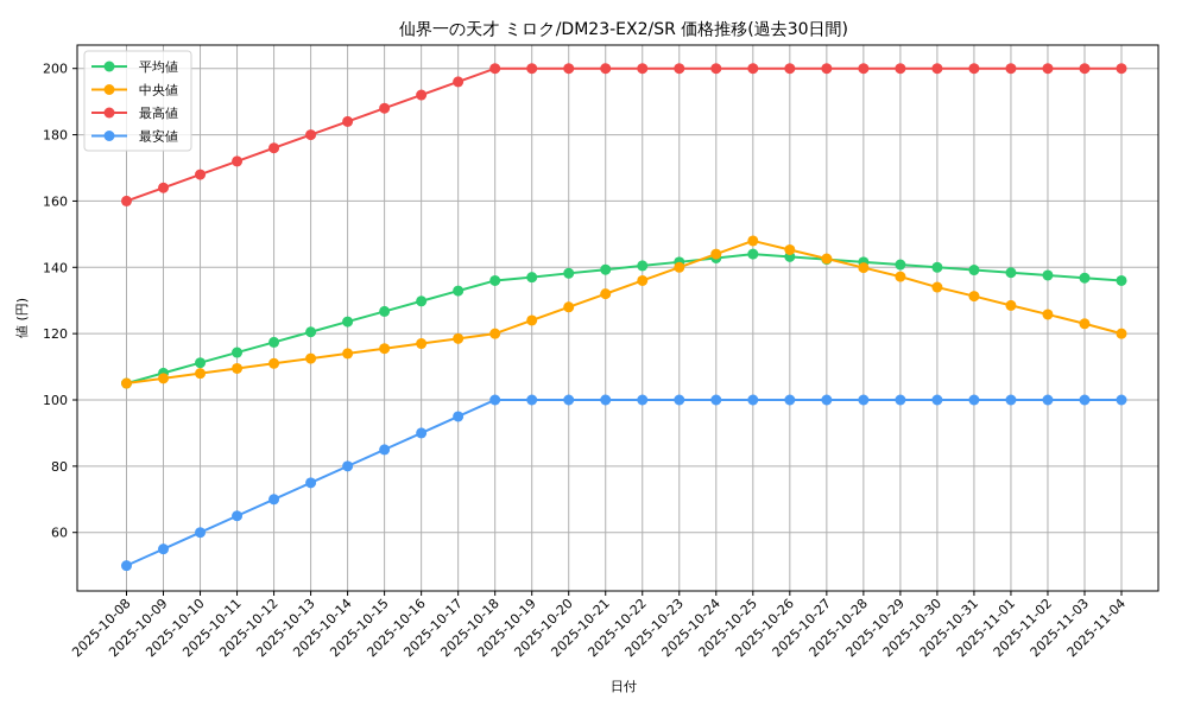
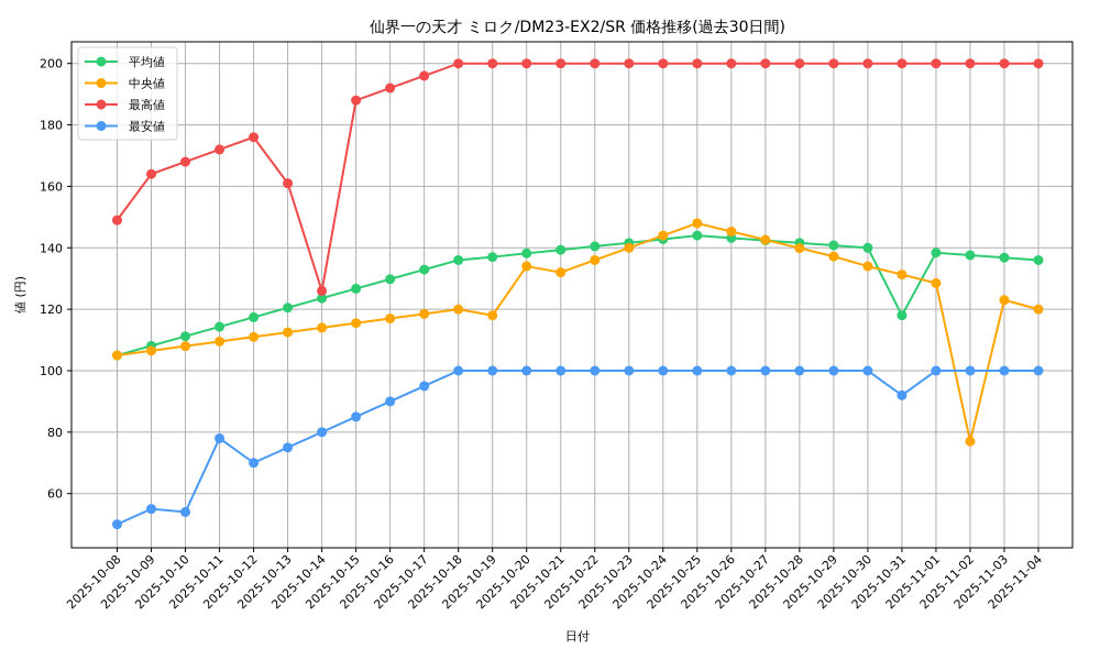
最高値/2025-10-08: 160 -> 149
最安値/2025-10-10: 60 -> 54
最安値/2025-10-11: 65 -> 78
最高値/2025-10-13: 180 -> 161
最高値/2025-10-14: 184 -> 126
中央値/2025-10-19: 124 -> 118
中央値/2025-10-20: 128 -> 134
平均値/2025-10-31: 139 -> 118
最安値/2025-10-31: 100 -> 92
中央値/2025-11-02: 126 -> 77
